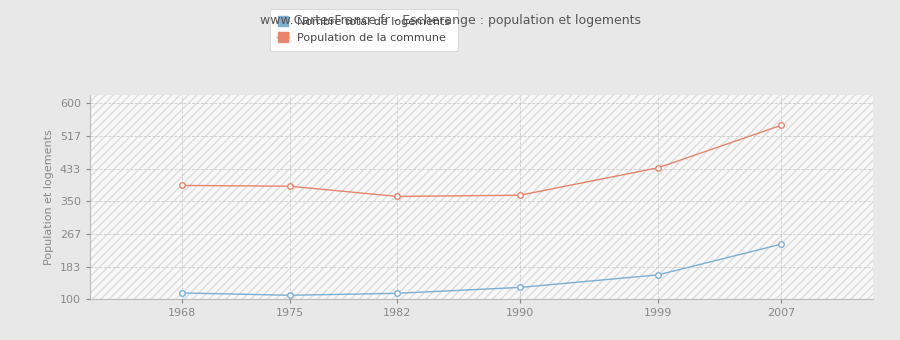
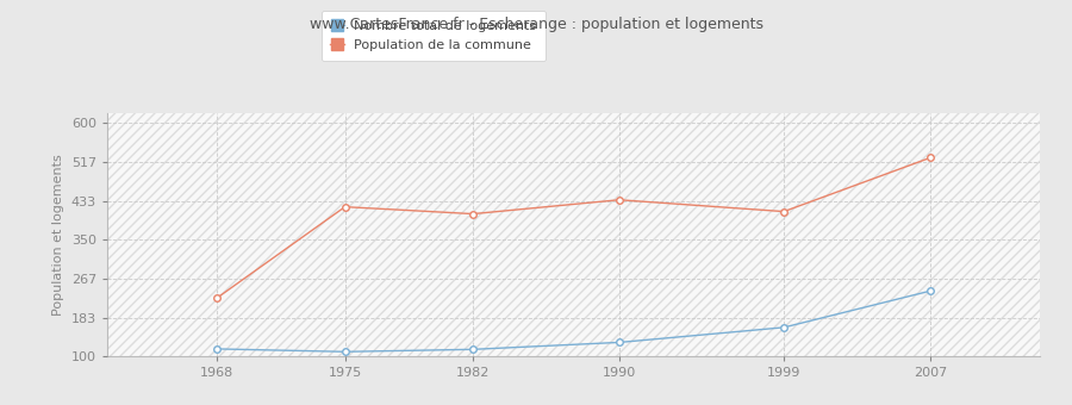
Population de la commune/1968: 390 -> 225
Population de la commune/1975: 388 -> 420
Population de la commune/1982: 362 -> 405
Population de la commune/1990: 365 -> 435
Population de la commune/1999: 435 -> 410
Population de la commune/2007: 543 -> 525
